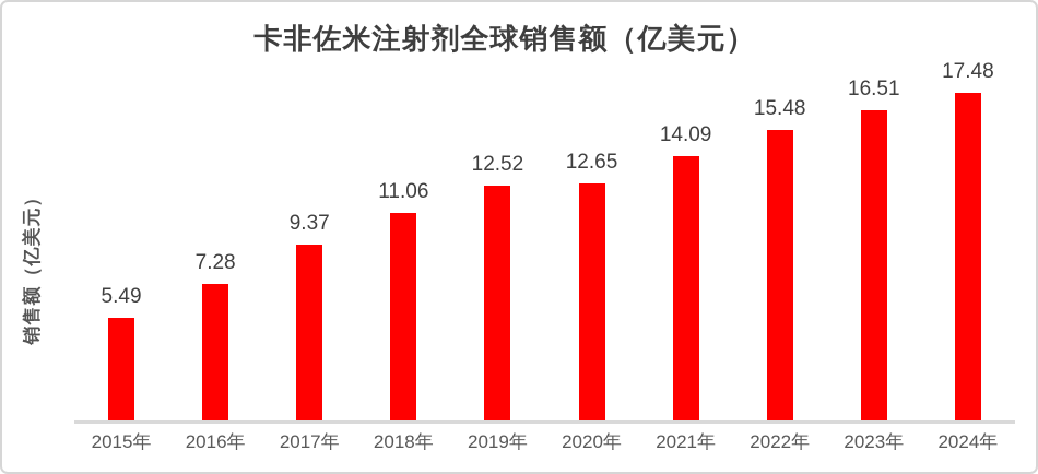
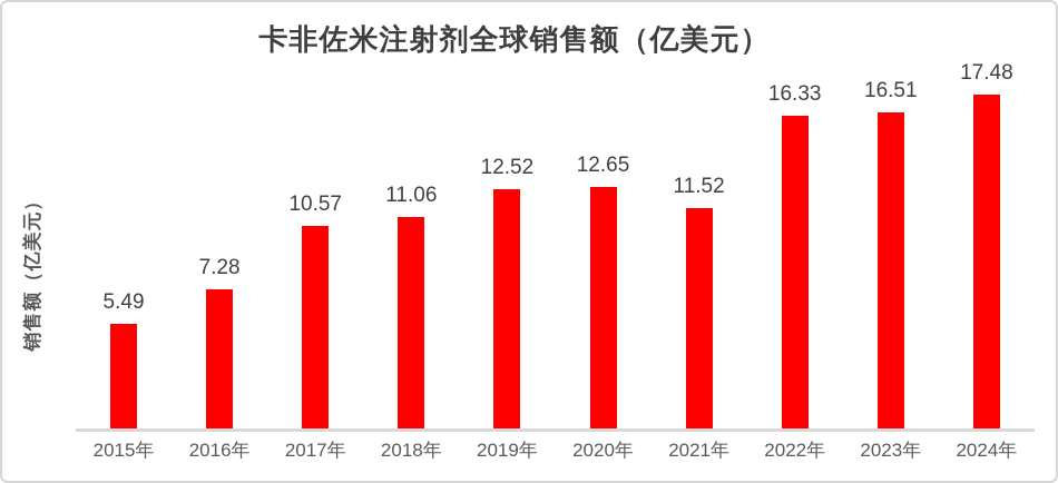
2017年: 9.37 -> 10.57
2021年: 14.09 -> 11.52
2022年: 15.48 -> 16.33
